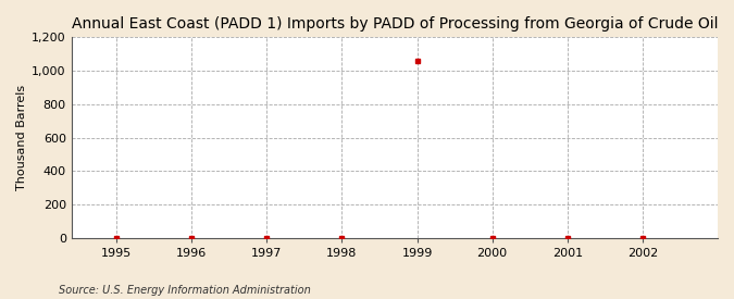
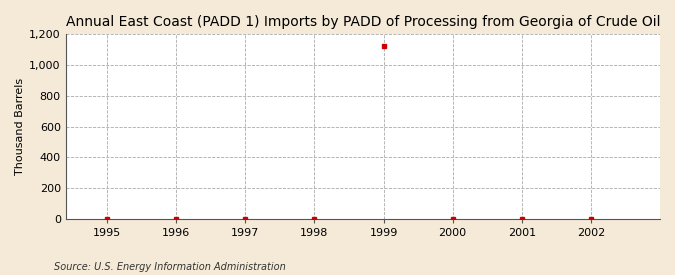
1999: 1,060 -> 1,130
